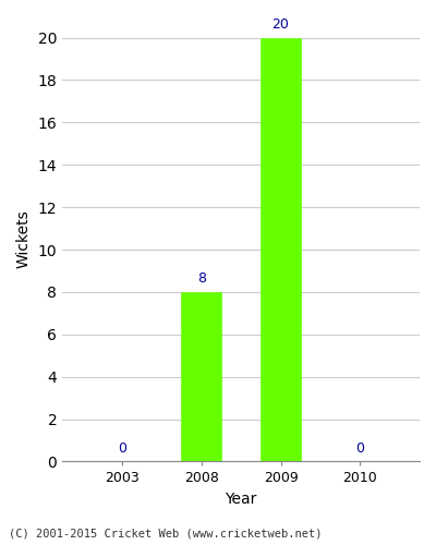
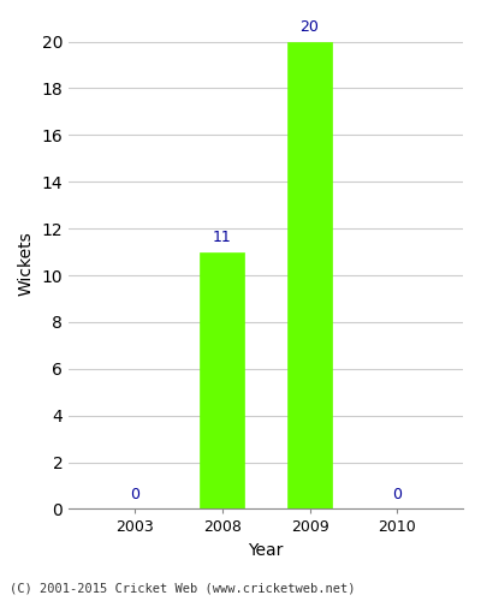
2008: 8 -> 11
